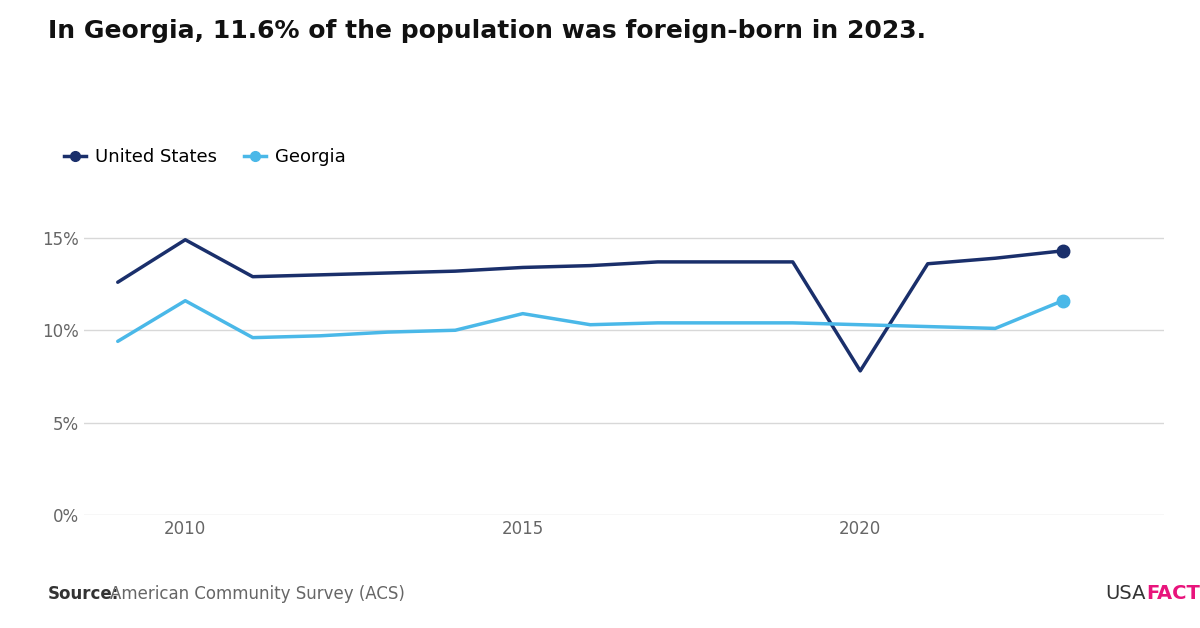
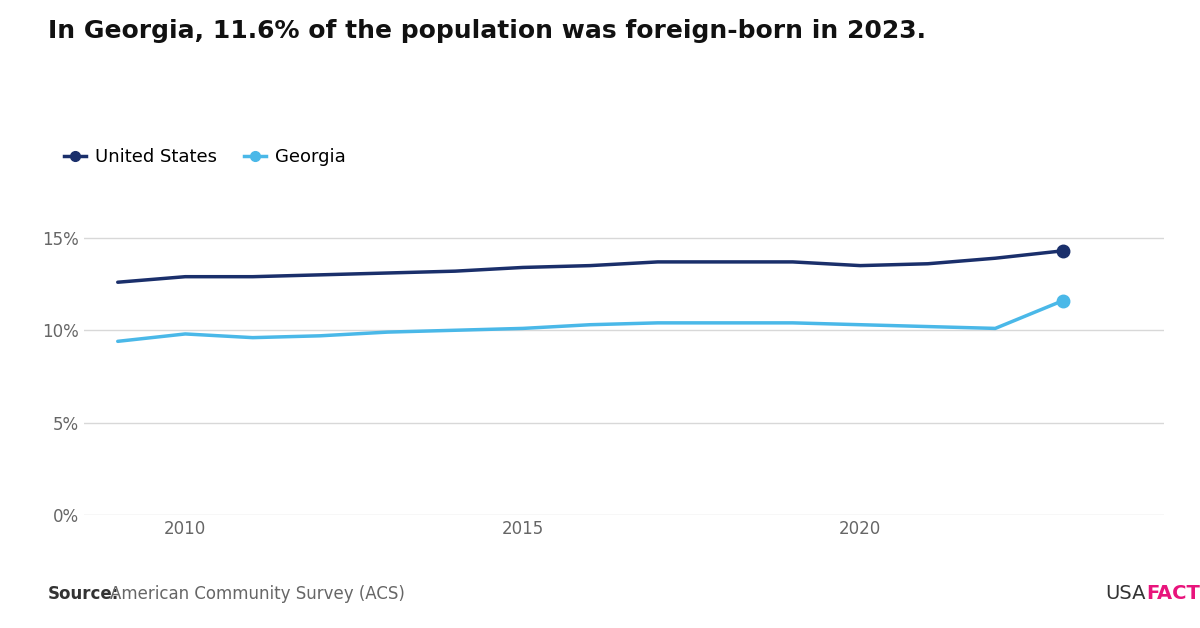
United States/2010: 14.9% -> 12.9%
Georgia/2010: 11.6% -> 9.8%
Georgia/2015: 10.9% -> 10.1%
United States/2020: 7.8% -> 13.5%
